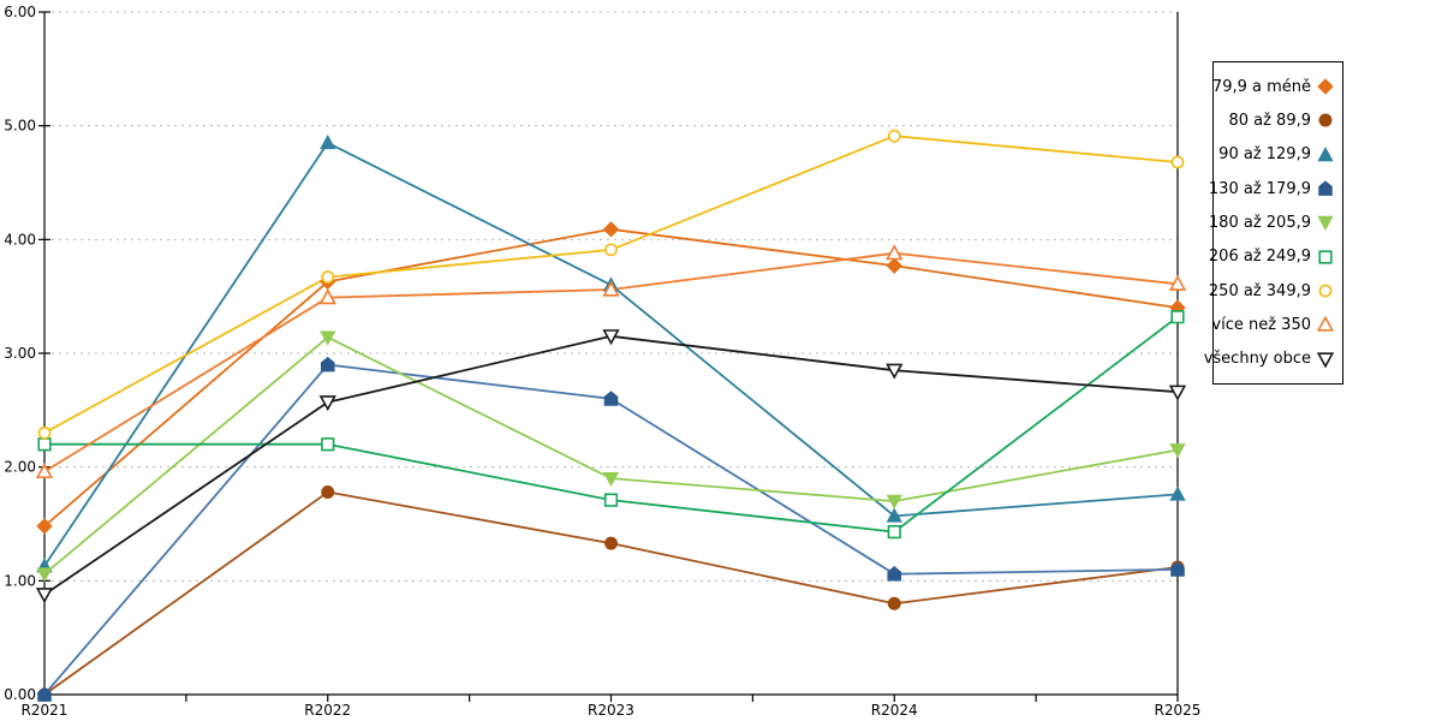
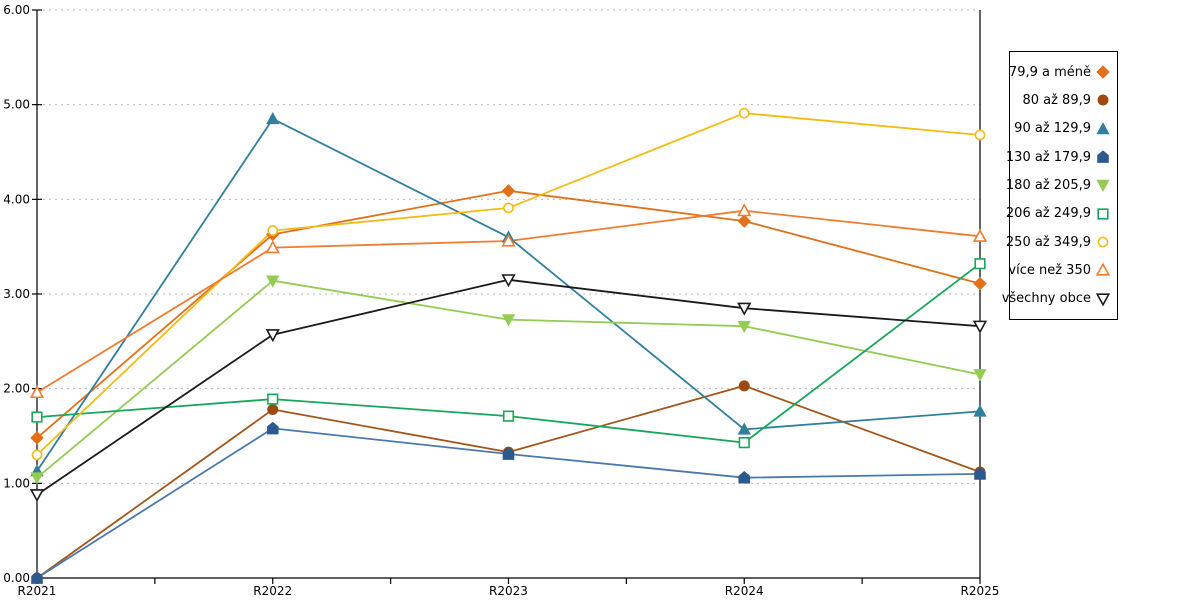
206 až 249,9/R2021: 2.2 -> 1.7
250 až 349,9/R2021: 2.3 -> 1.3
130 až 179,9/R2022: 2.9 -> 1.6
206 až 249,9/R2022: 2.2 -> 1.9
130 až 179,9/R2023: 2.6 -> 1.3
180 až 205,9/R2023: 1.9 -> 2.7
80 až 89,9/R2024: 0.8 -> 2.0
180 až 205,9/R2024: 1.7 -> 2.7
79,9 a méně/R2025: 3.4 -> 3.1
